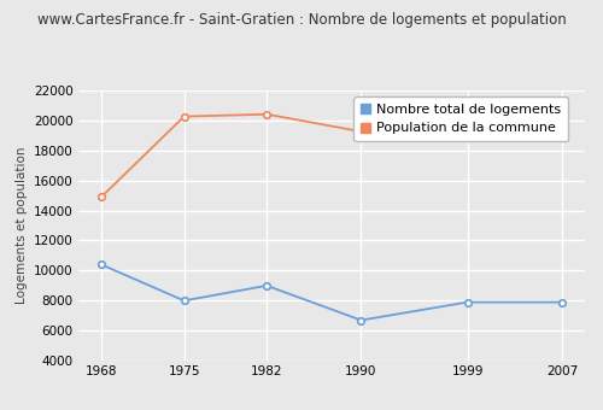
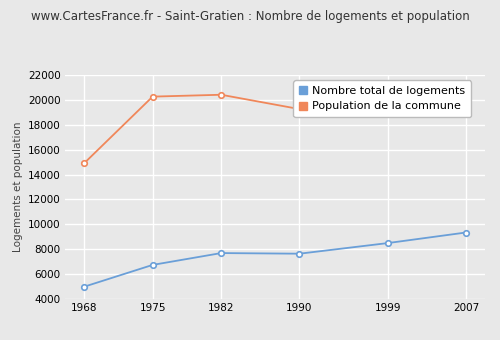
Nombre total de logements/1968: 10400 -> 5000
Nombre total de logements/1975: 8000 -> 6800
Nombre total de logements/1982: 9000 -> 7700
Nombre total de logements/1990: 6700 -> 7600
Nombre total de logements/1999: 7900 -> 8500
Nombre total de logements/2007: 7900 -> 9400
